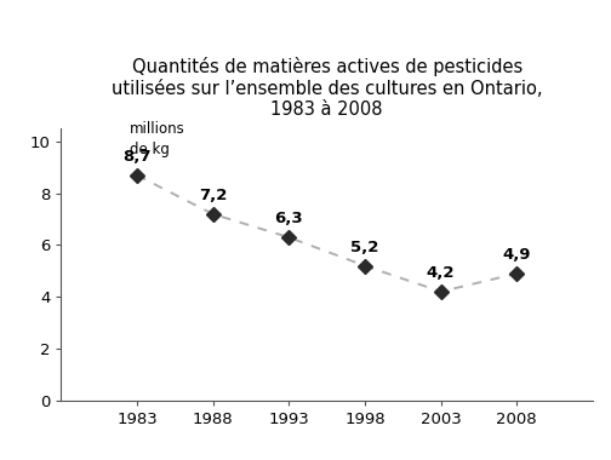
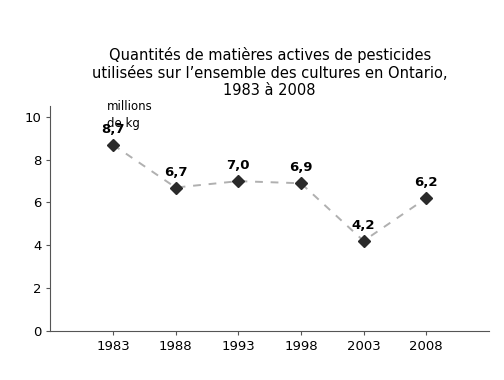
1988: 7,2 -> 6,7
1993: 6,3 -> 7,0
1998: 5,2 -> 6,9
2008: 4,9 -> 6,2
